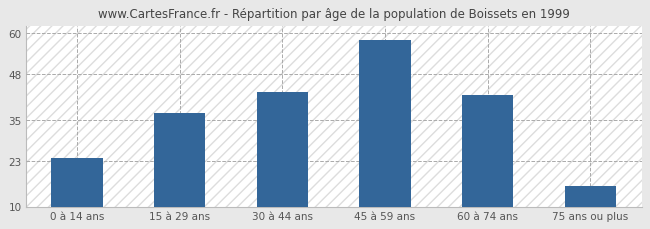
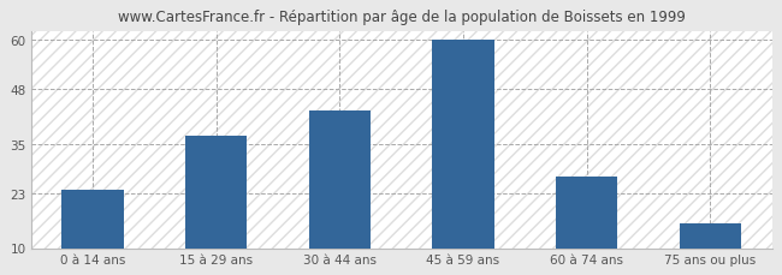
45 à 59 ans: 58 -> 60
60 à 74 ans: 42 -> 27
